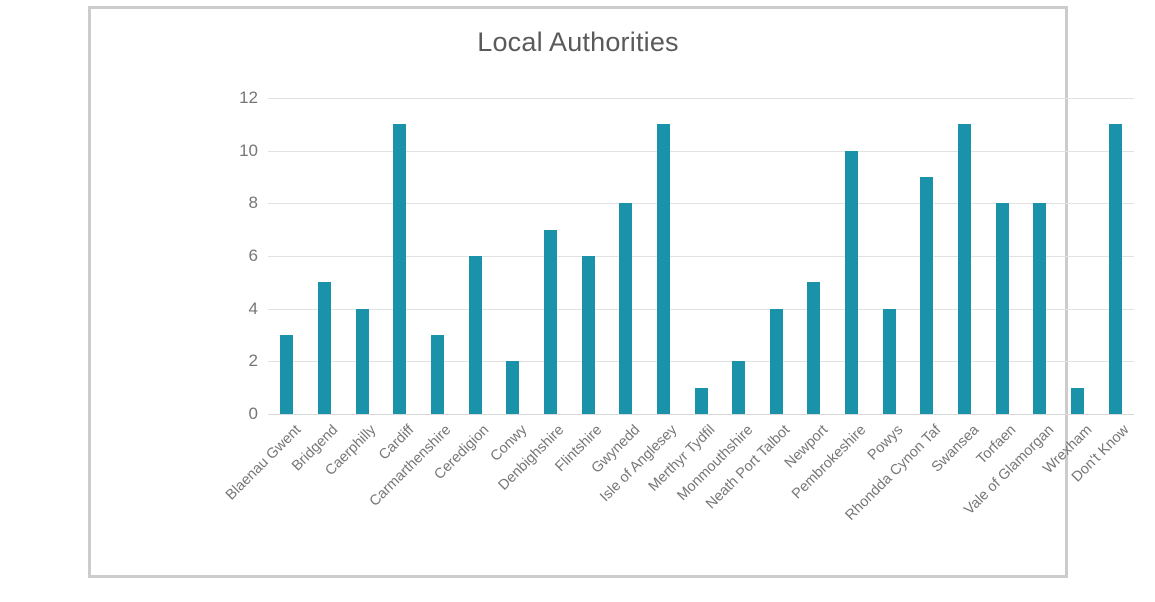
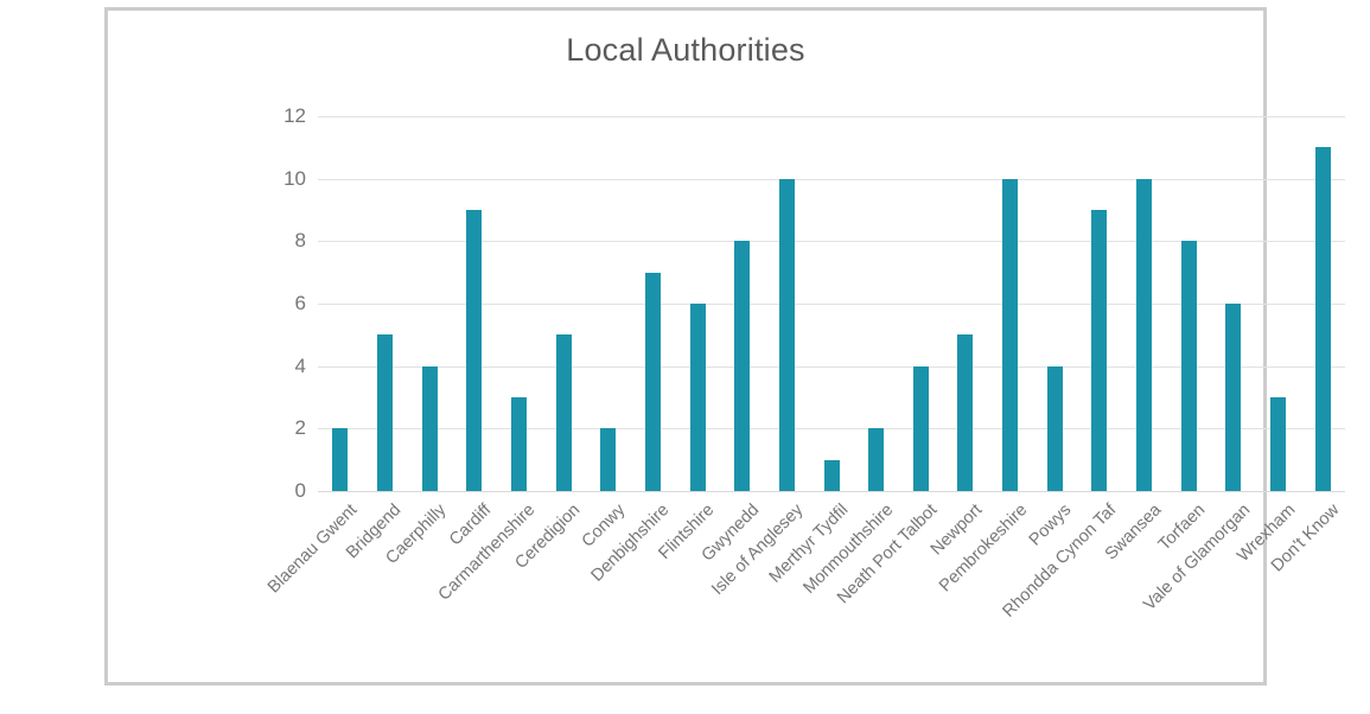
Blaenau Gwent: 3 -> 2
Cardiff: 11 -> 9
Ceredigion: 6 -> 5
Isle of Anglesey: 11 -> 10
Swansea: 11 -> 10
Vale of Glamorgan: 8 -> 6
Wrexham: 1 -> 3
